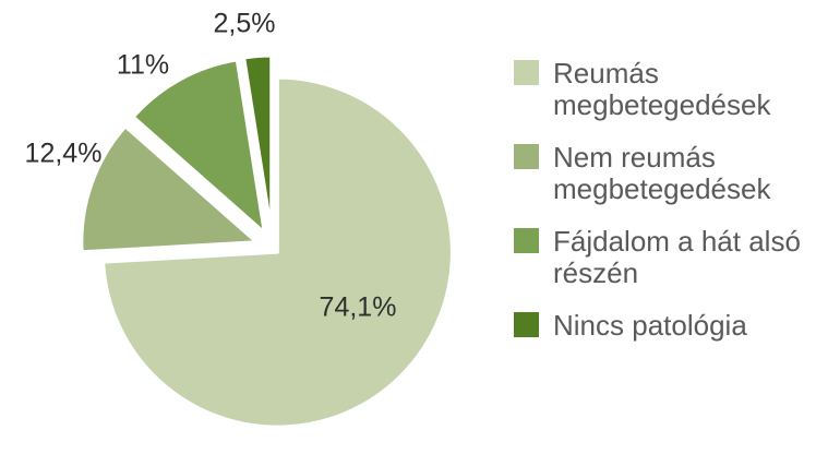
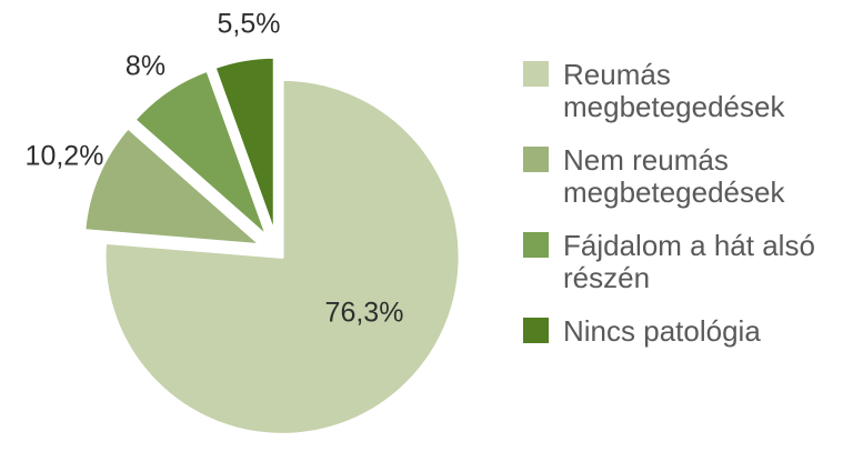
Reumás megbetegedések: 74,1% -> 76,3%
Nem reumás megbetegedések: 12,4% -> 10,2%
Fájdalom a hát alsó részén: 11% -> 8%
Nincs patológia: 2,5% -> 5,5%
